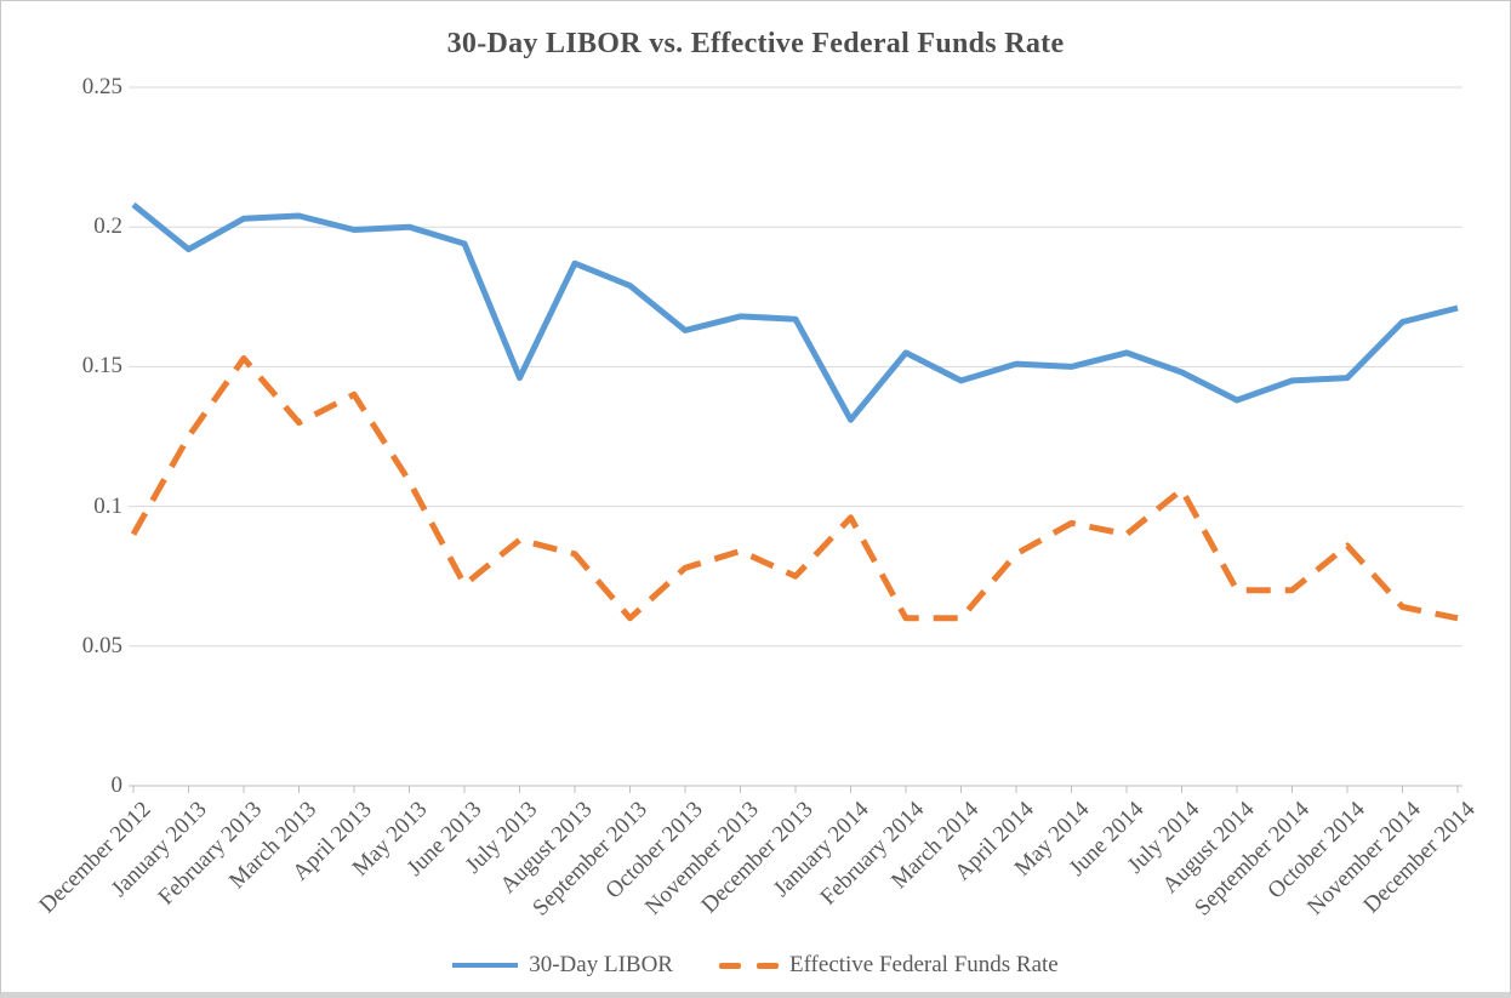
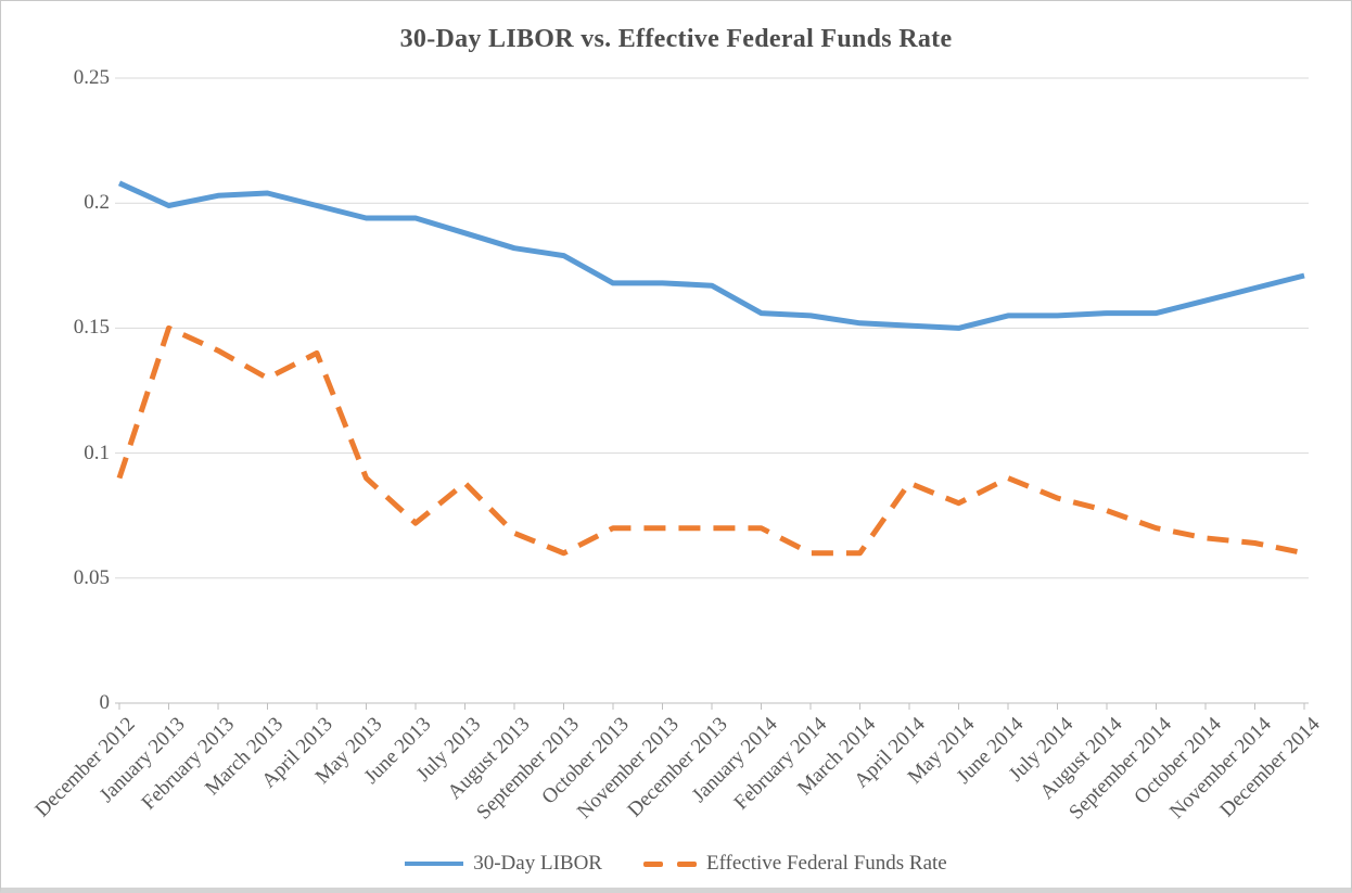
30-Day LIBOR/January 2013: 0.192 -> 0.199
Effective Federal Funds Rate/January 2013: 0.125 -> 0.150
Effective Federal Funds Rate/February 2013: 0.153 -> 0.141
30-Day LIBOR/May 2013: 0.200 -> 0.194
Effective Federal Funds Rate/May 2013: 0.109 -> 0.090
30-Day LIBOR/July 2013: 0.146 -> 0.188
30-Day LIBOR/August 2013: 0.187 -> 0.182
Effective Federal Funds Rate/August 2013: 0.083 -> 0.068
30-Day LIBOR/October 2013: 0.163 -> 0.168
Effective Federal Funds Rate/October 2013: 0.078 -> 0.070
Effective Federal Funds Rate/November 2013: 0.084 -> 0.070
Effective Federal Funds Rate/December 2013: 0.075 -> 0.070
30-Day LIBOR/January 2014: 0.131 -> 0.156
Effective Federal Funds Rate/January 2014: 0.096 -> 0.070
30-Day LIBOR/March 2014: 0.145 -> 0.152
Effective Federal Funds Rate/April 2014: 0.083 -> 0.088
Effective Federal Funds Rate/May 2014: 0.094 -> 0.080
30-Day LIBOR/July 2014: 0.148 -> 0.155
Effective Federal Funds Rate/July 2014: 0.106 -> 0.082
30-Day LIBOR/August 2014: 0.138 -> 0.156
Effective Federal Funds Rate/August 2014: 0.070 -> 0.077
30-Day LIBOR/September 2014: 0.145 -> 0.156
30-Day LIBOR/October 2014: 0.146 -> 0.161
Effective Federal Funds Rate/October 2014: 0.086 -> 0.066
